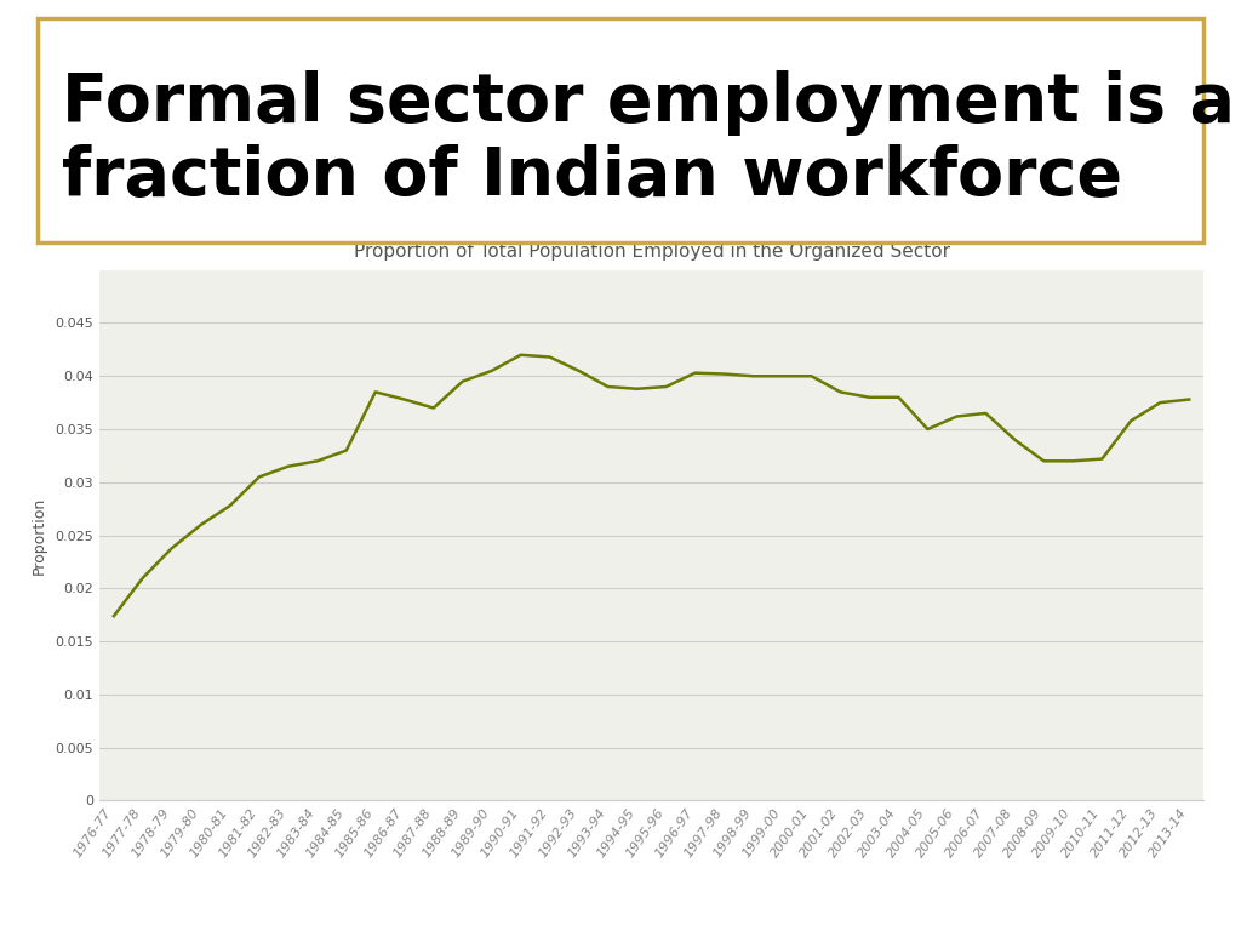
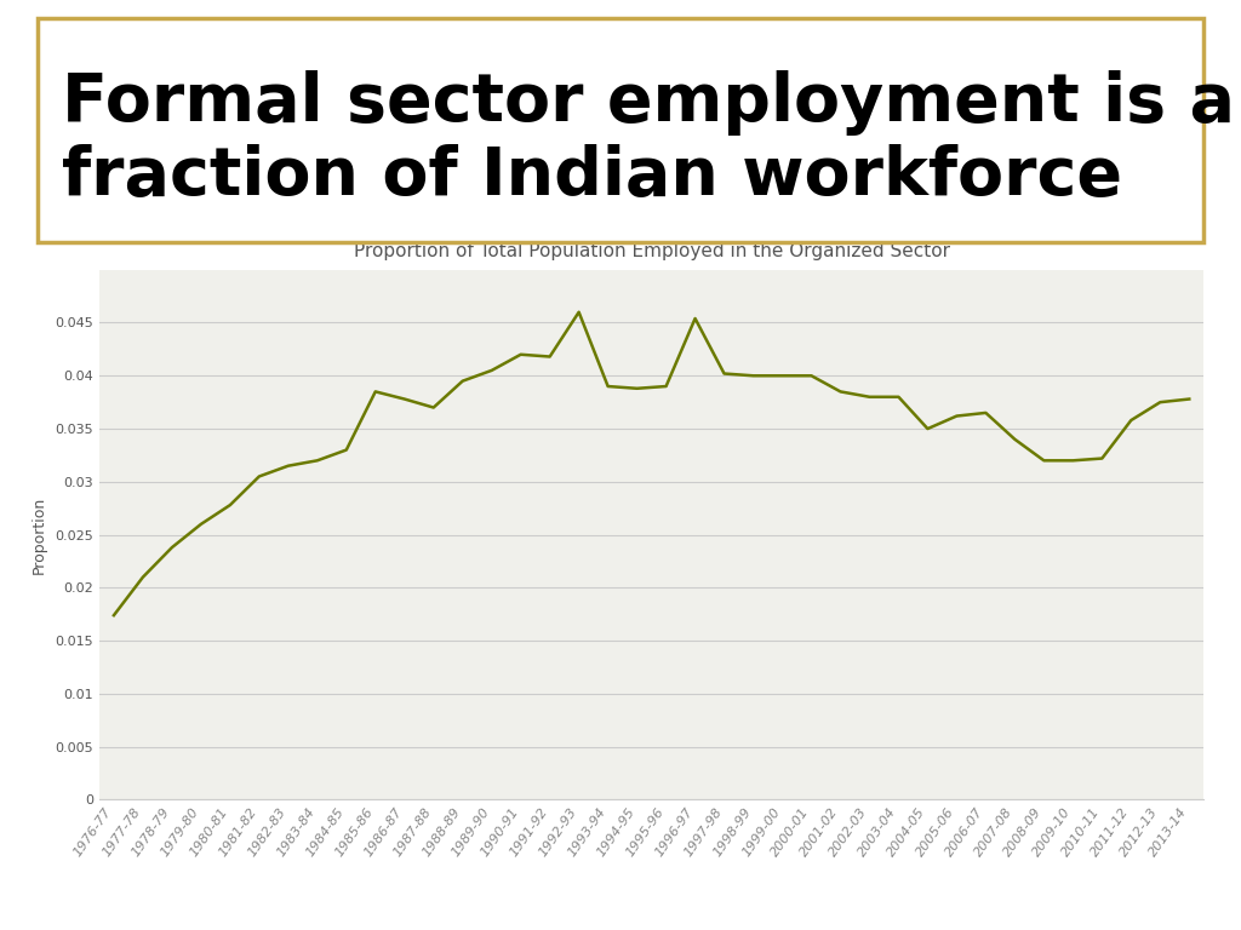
1992-93: 0.0405 -> 0.0460
1996-97: 0.0403 -> 0.0454
